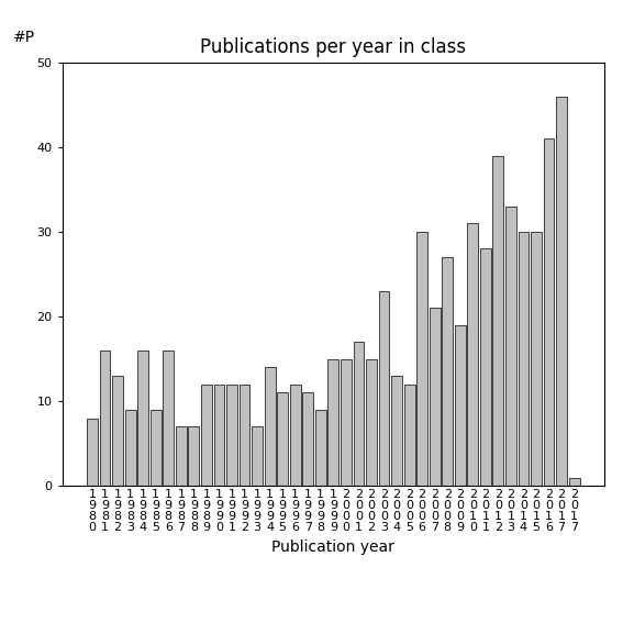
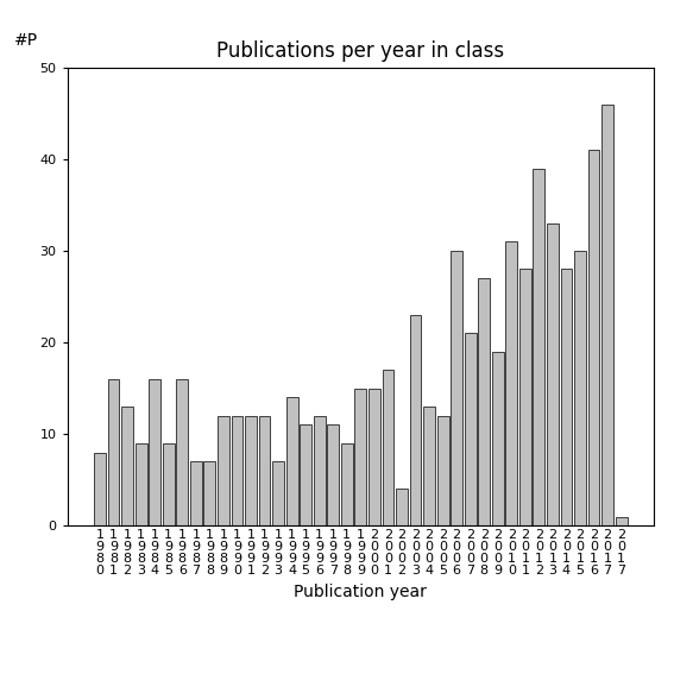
2 0 0 2: 15 -> 4
2 0 1 4: 30 -> 28
